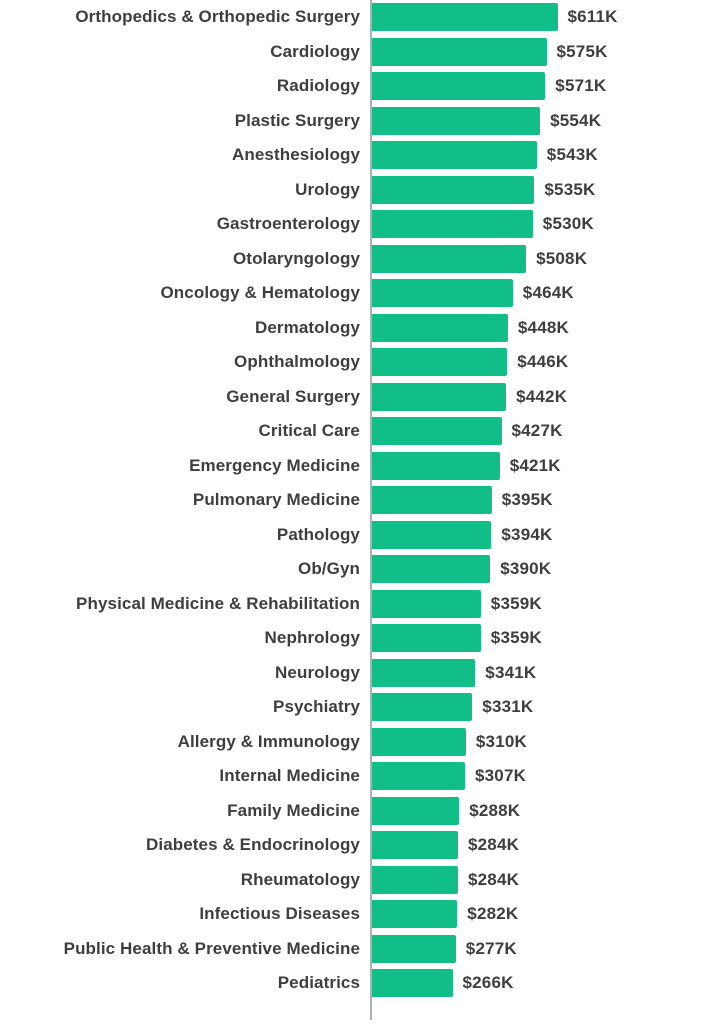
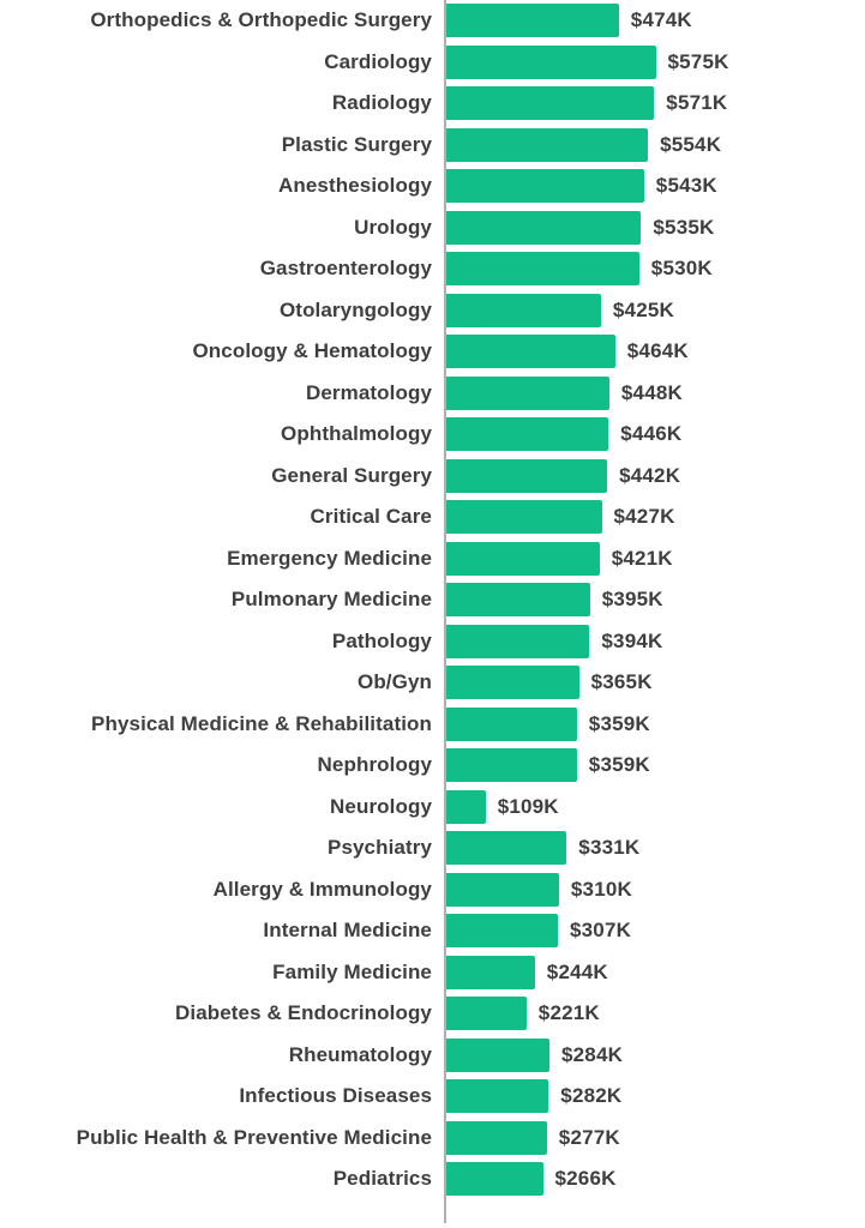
Orthopedics & Orthopedic Surgery: $611K -> $474K
Otolaryngology: $508K -> $425K
Ob/Gyn: $390K -> $365K
Neurology: $341K -> $109K
Family Medicine: $288K -> $244K
Diabetes & Endocrinology: $284K -> $221K
